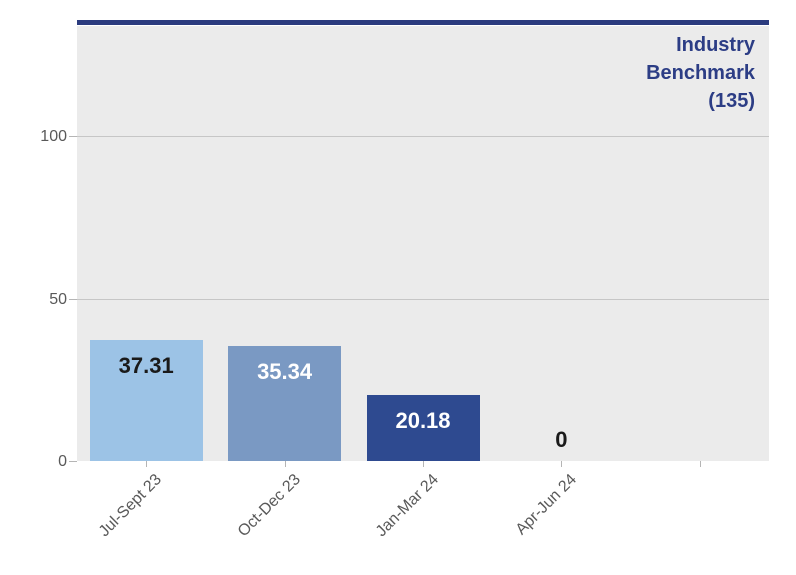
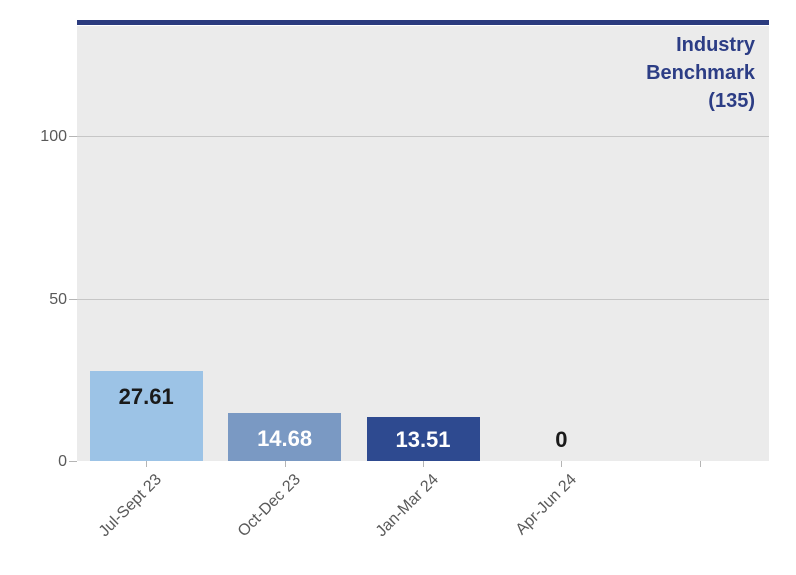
Jul-Sept 23: 37.31 -> 27.61
Oct-Dec 23: 35.34 -> 14.68
Jan-Mar 24: 20.18 -> 13.51
